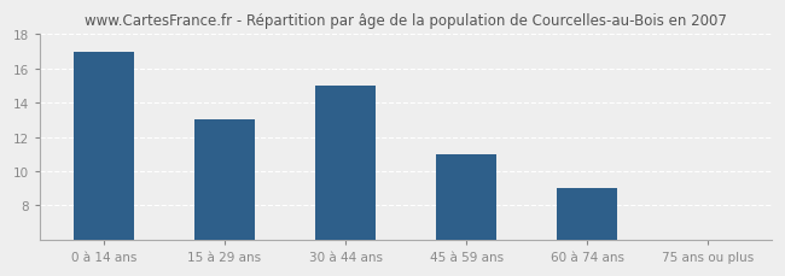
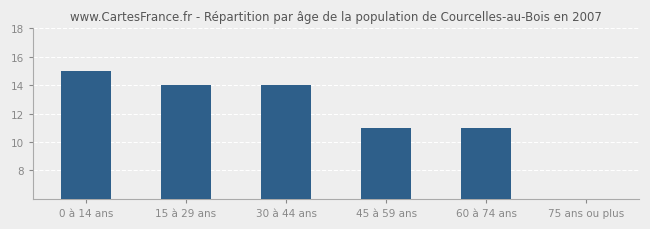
0 à 14 ans: 17 -> 15
15 à 29 ans: 13 -> 14
30 à 44 ans: 15 -> 14
60 à 74 ans: 9 -> 11
